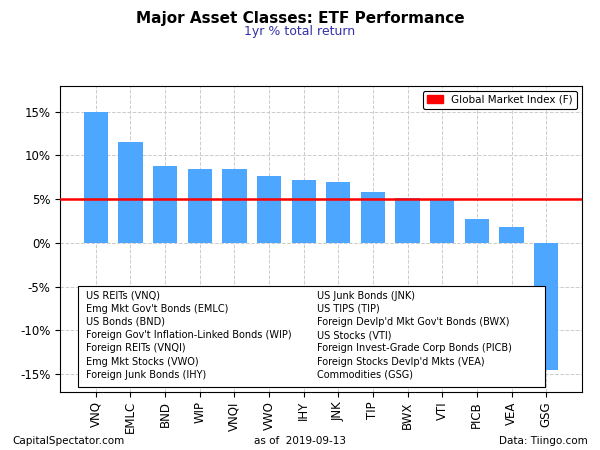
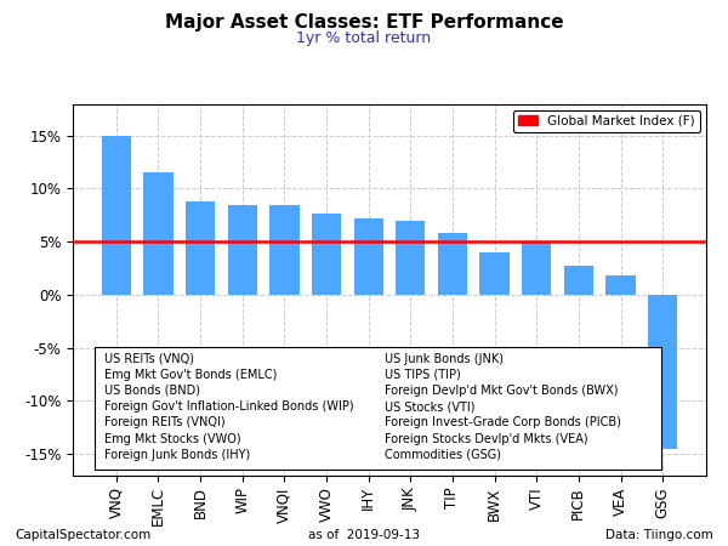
BWX: 5.1% -> 4.0%
